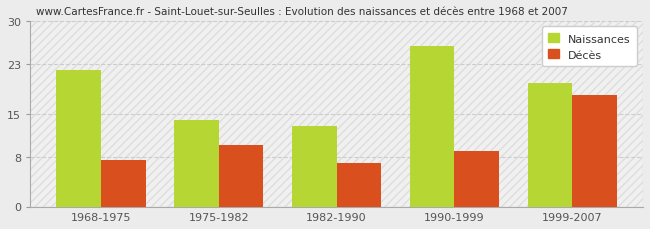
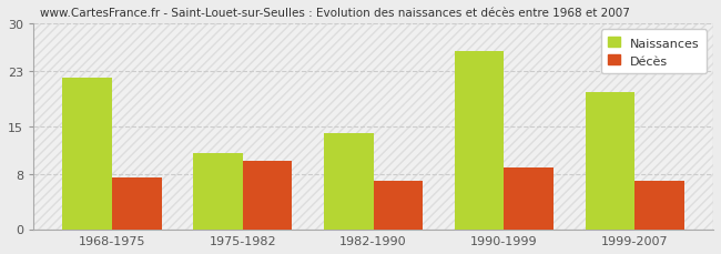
Naissances/1975-1982: 14 -> 11
Naissances/1982-1990: 13 -> 14
Décès/1999-2007: 18.0 -> 7.0
